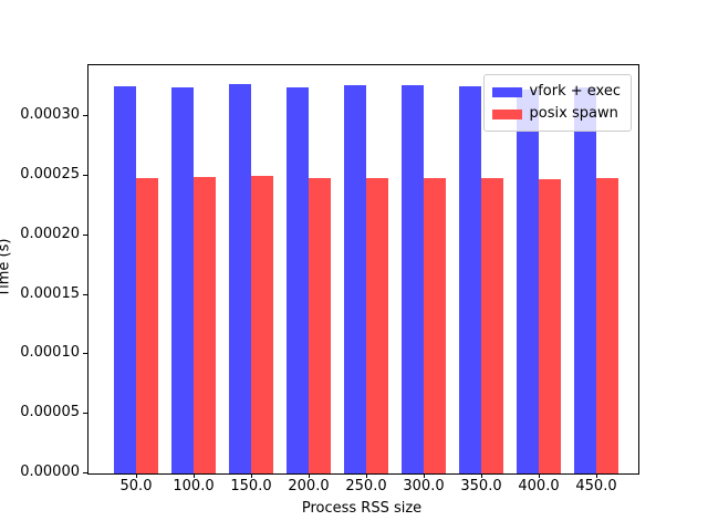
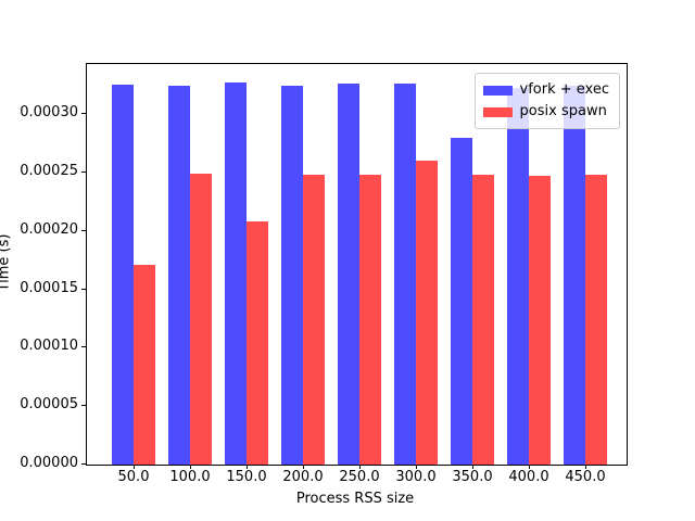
posix spawn/50.0: 0.000248 -> 0.000171
posix spawn/150.0: 0.000250 -> 0.000208
posix spawn/300.0: 0.000248 -> 0.000260
vfork + exec/350.0: 0.000325 -> 0.000280
